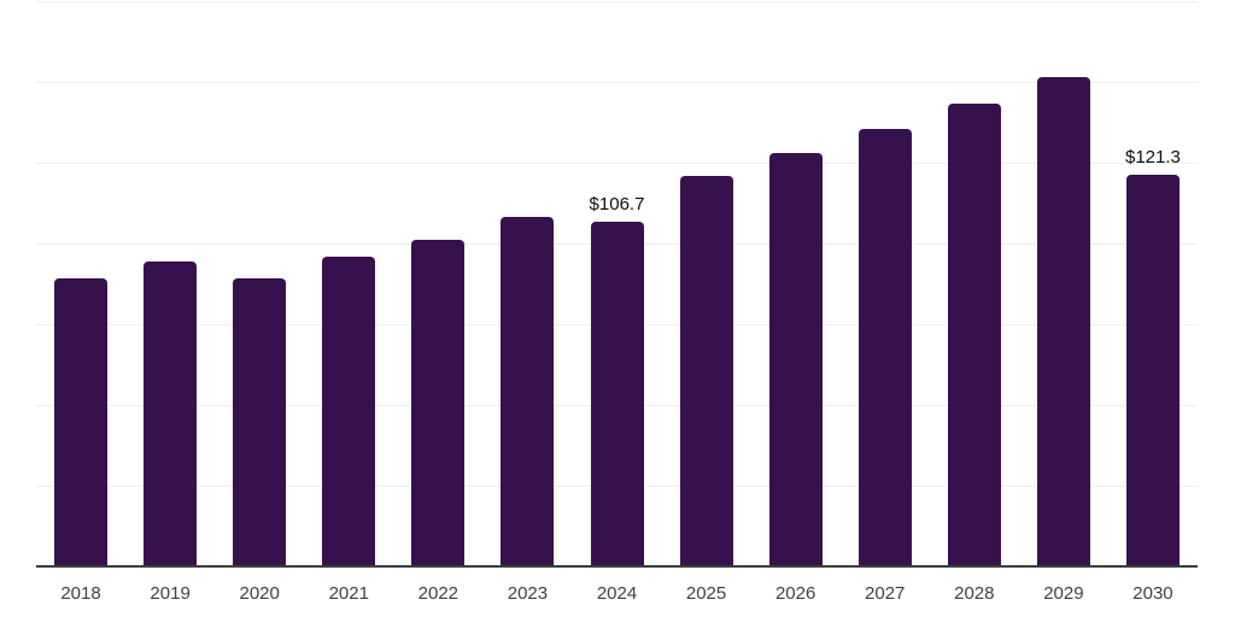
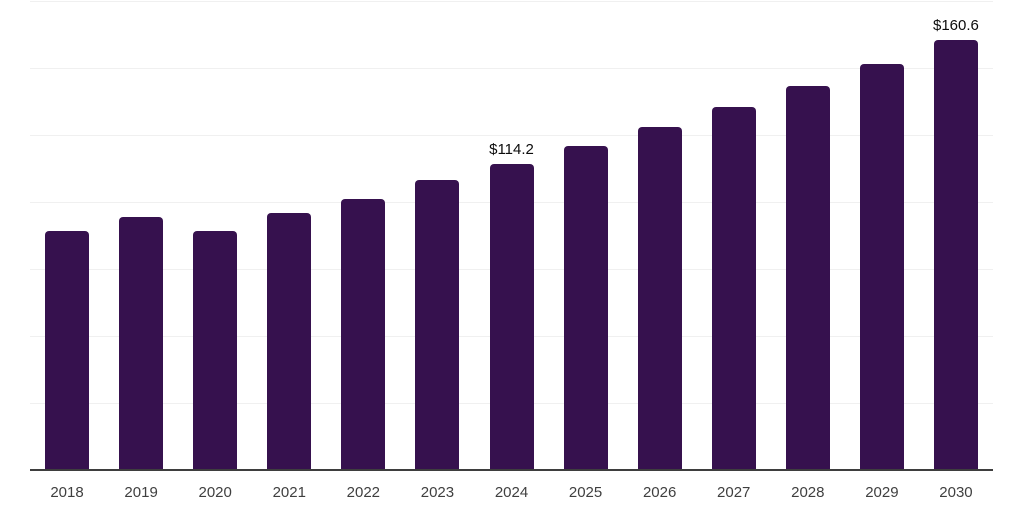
2024: $106.7 -> $114.2
2030: $121.3 -> $160.6
